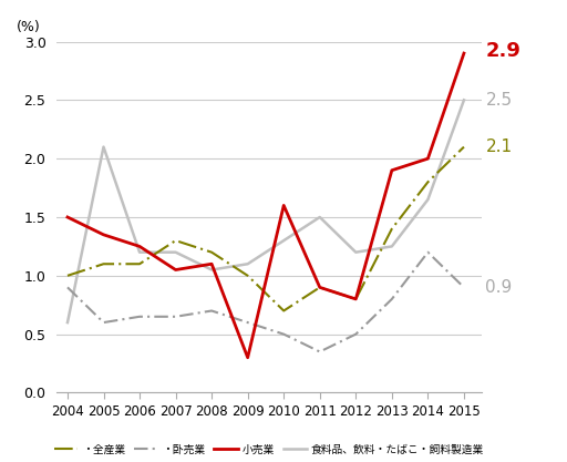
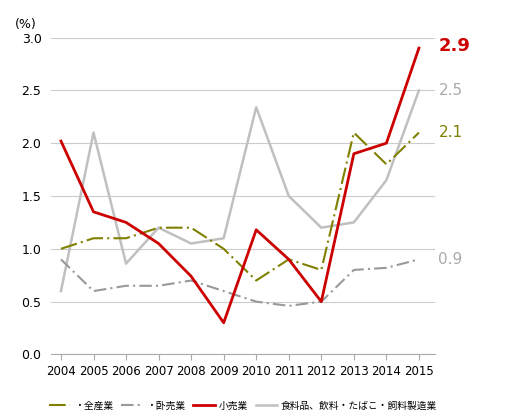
小売業/2004: 1.50 -> 2.02
食料品、飲料・たばこ・飼料製造業/2006: 1.20 -> 0.86
・全産業/2007: 1.3 -> 1.2
小売業/2008: 1.10 -> 0.74
小売業/2010: 1.60 -> 1.18
食料品、飲料・たばこ・飼料製造業/2010: 1.30 -> 2.34
・卧売業/2011: 0.35 -> 0.46
小売業/2012: 0.80 -> 0.50
・全産業/2013: 1.4 -> 2.1
・卧売業/2014: 1.20 -> 0.82
